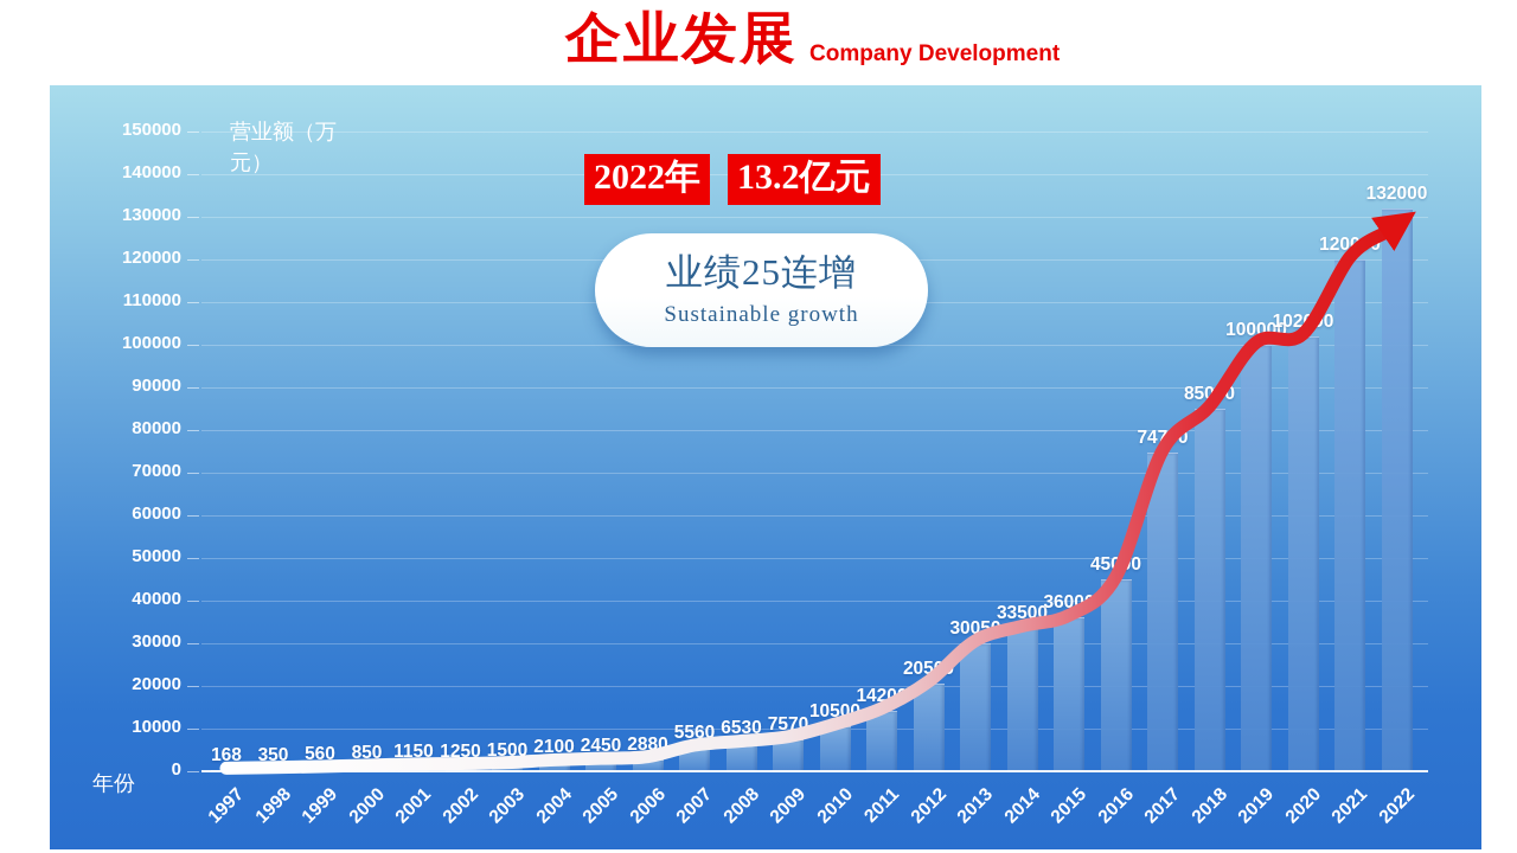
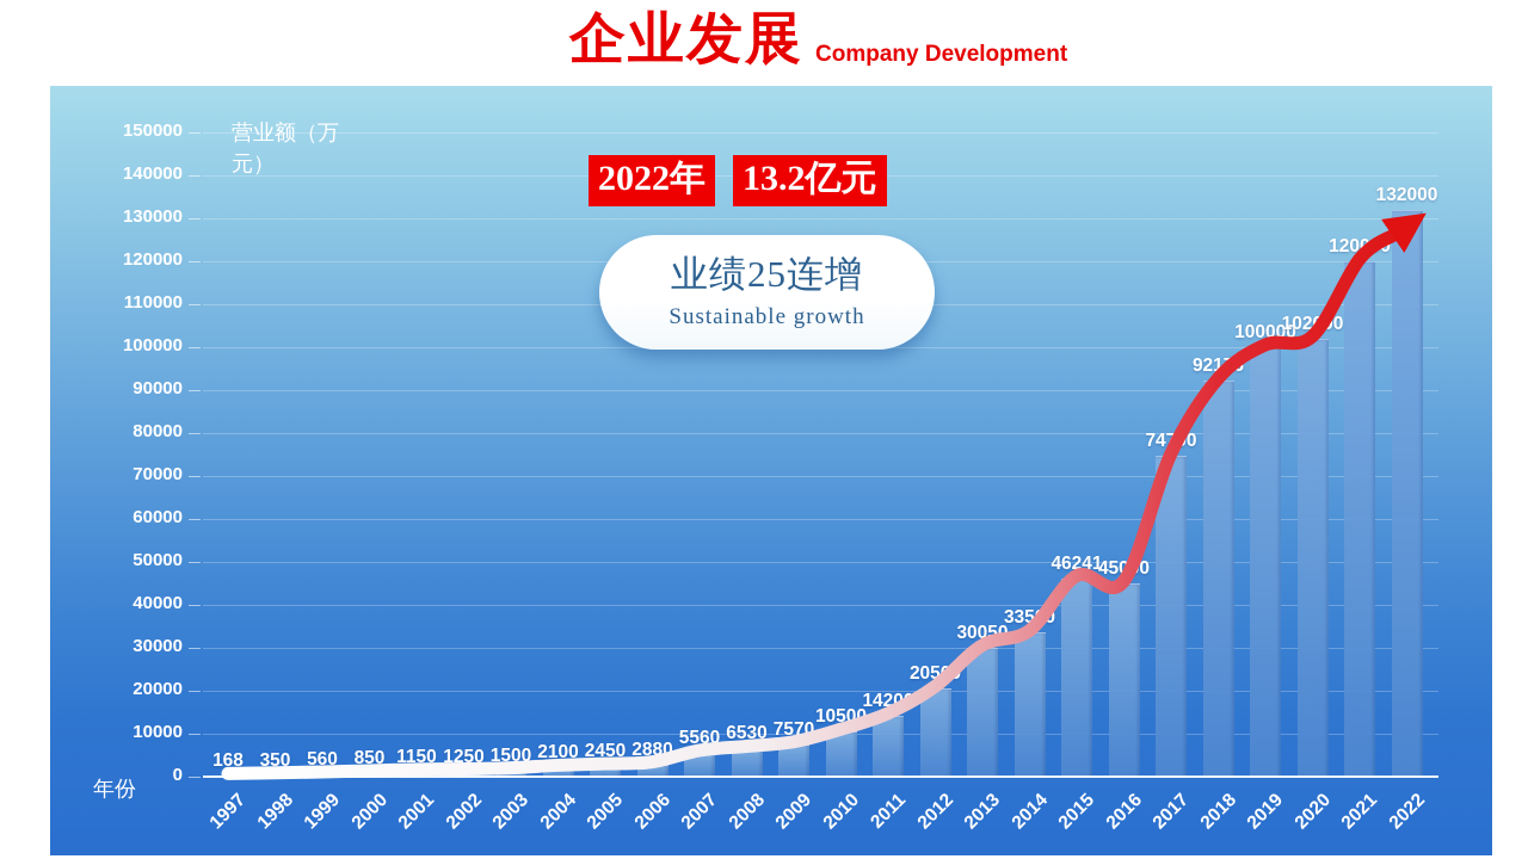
2015: 36000 -> 46241
2018: 85000 -> 92176
